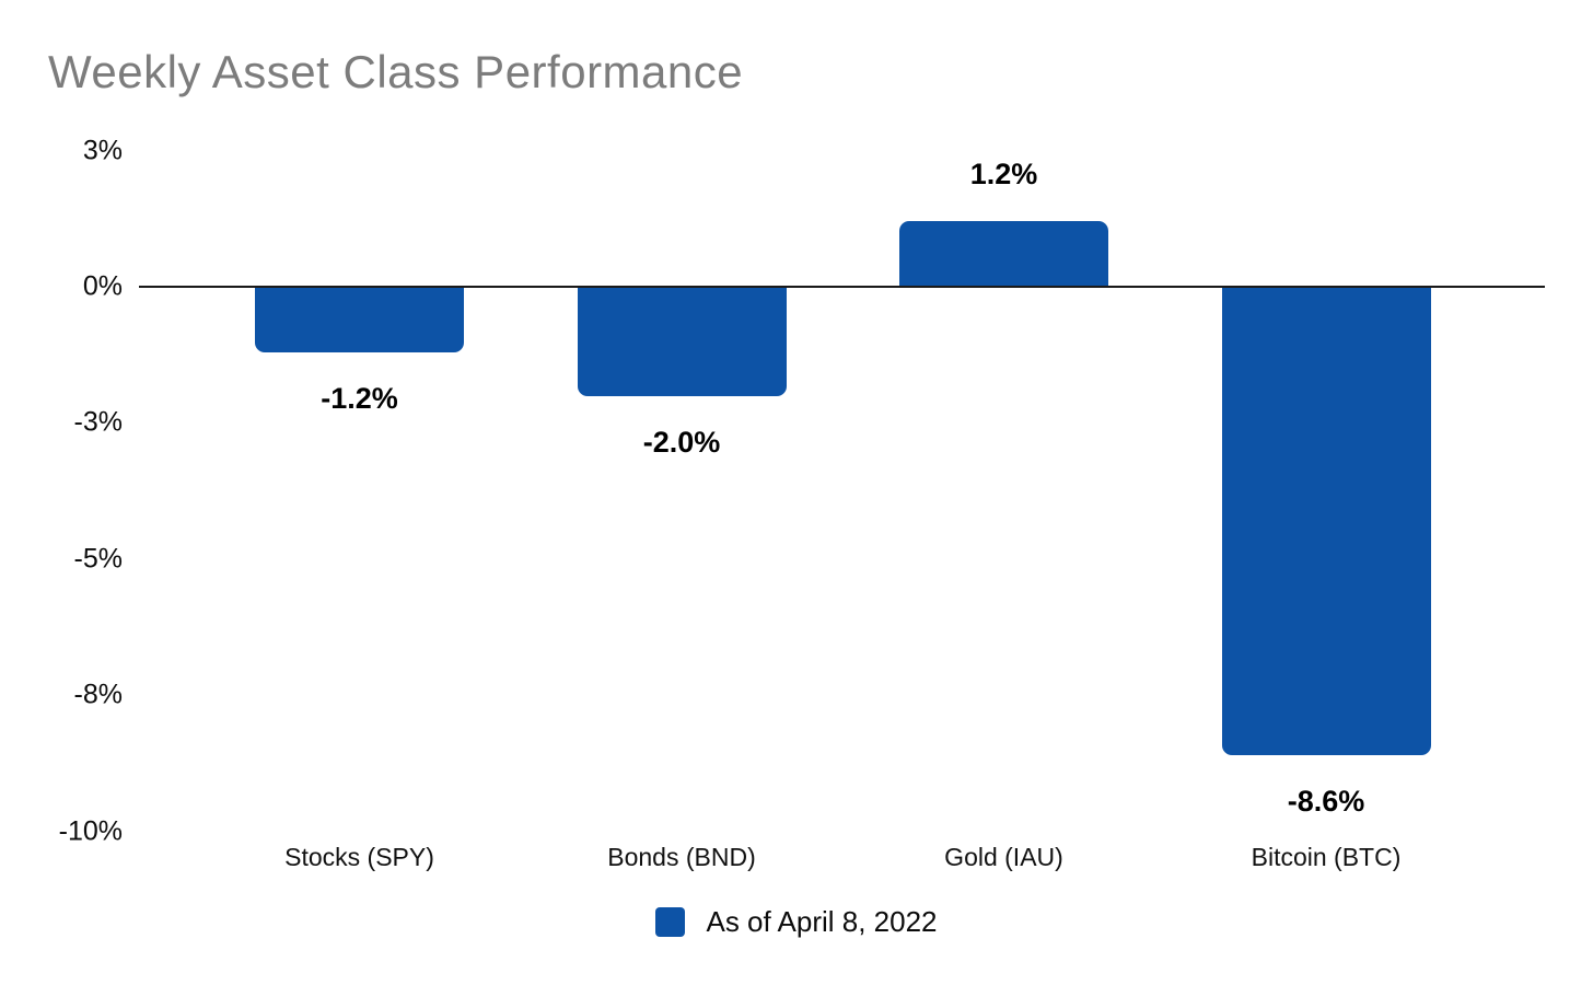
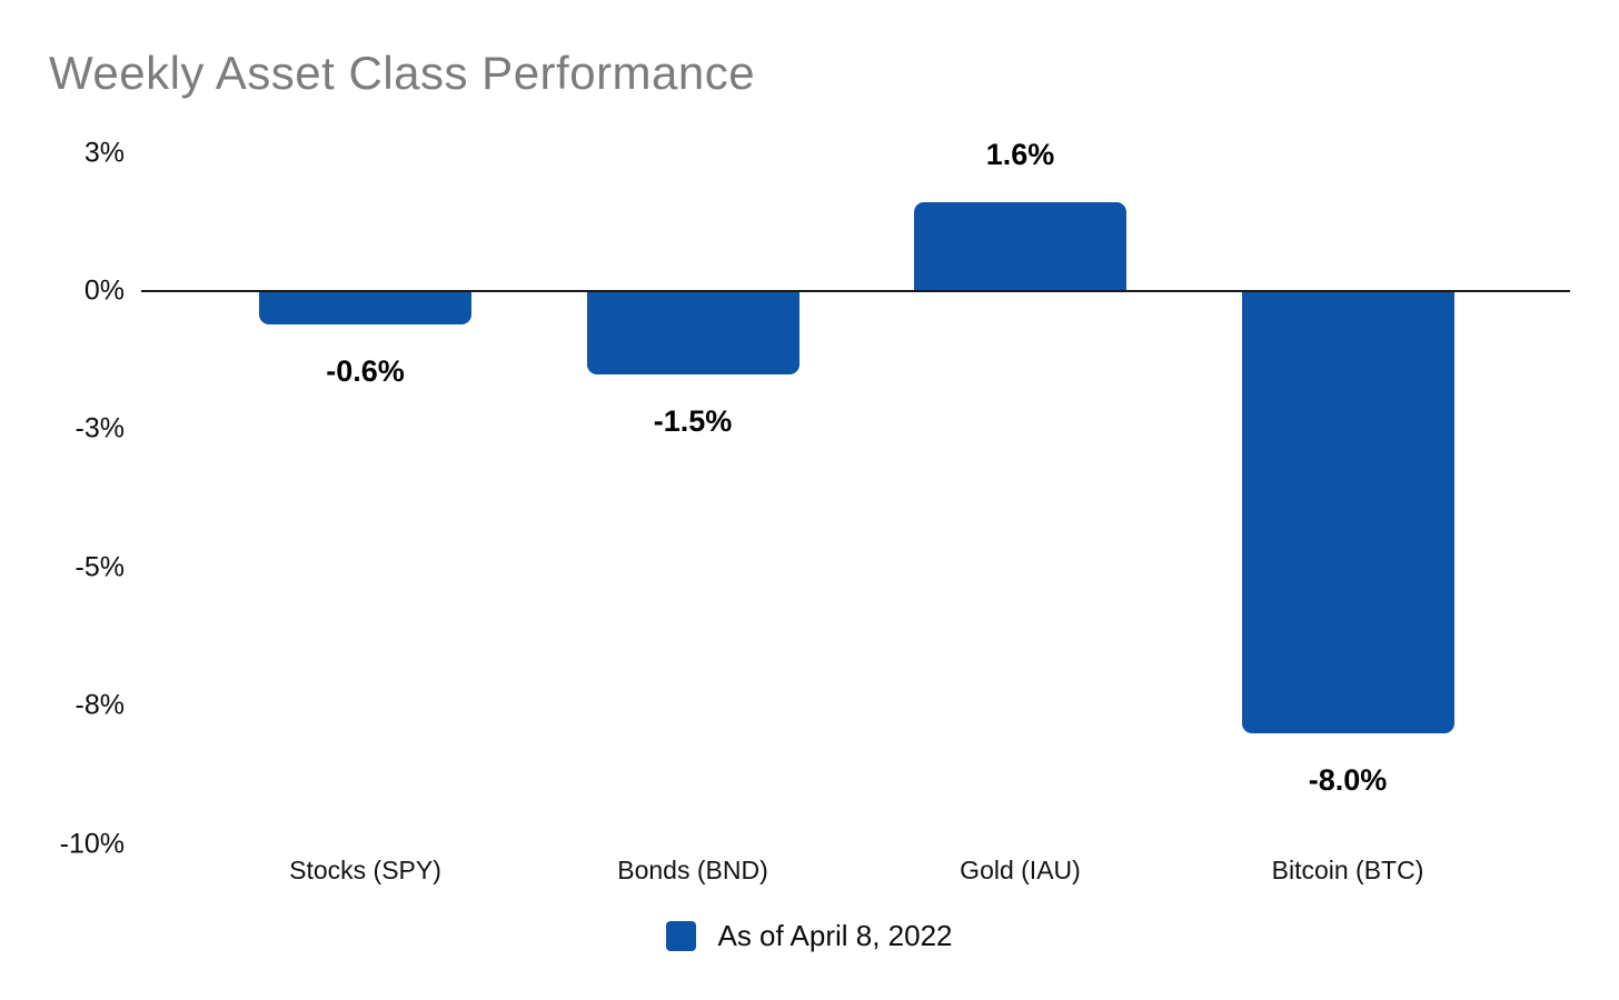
Stocks (SPY): -1.2% -> -0.6%
Bonds (BND): -2.0% -> -1.5%
Gold (IAU): 1.2% -> 1.6%
Bitcoin (BTC): -8.6% -> -8.0%
